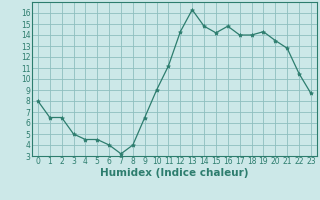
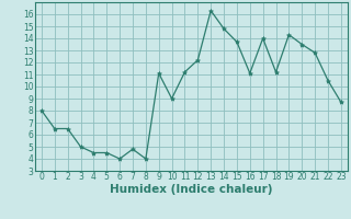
7: 3.2 -> 4.8
9: 6.5 -> 11.1
12: 14.3 -> 12.2
15: 14.2 -> 13.7
16: 14.8 -> 11.1
18: 14.0 -> 11.2
